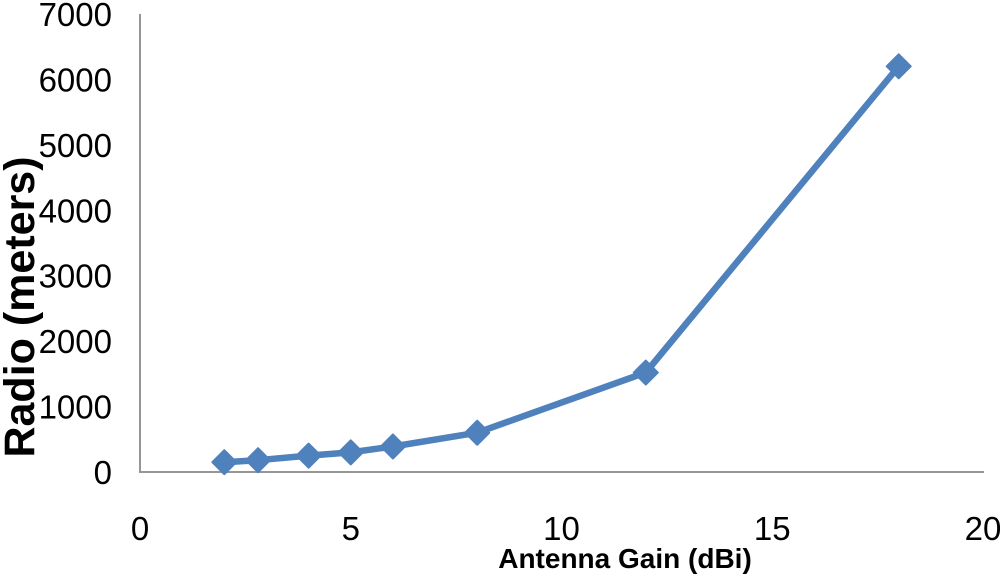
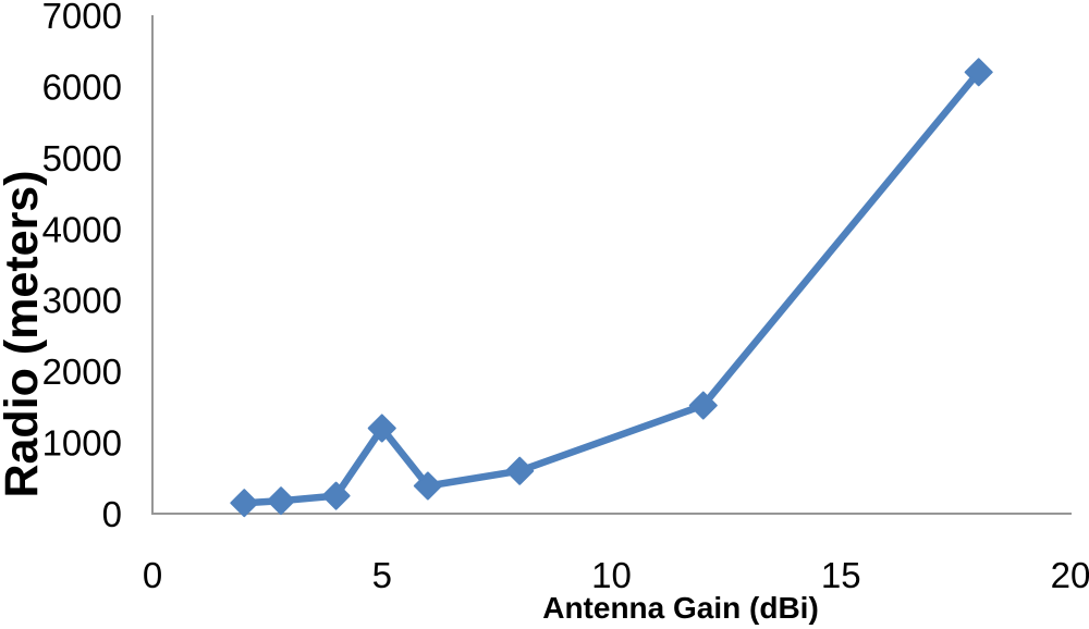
5: 300 -> 1200
